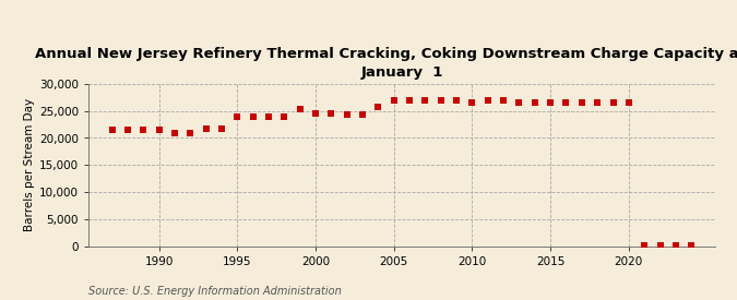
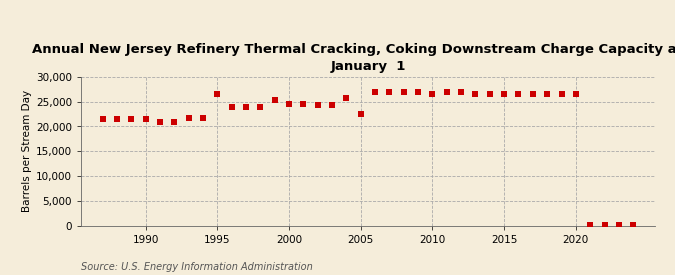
1995: 23,900 -> 26,500
2005: 27,000 -> 22,500
